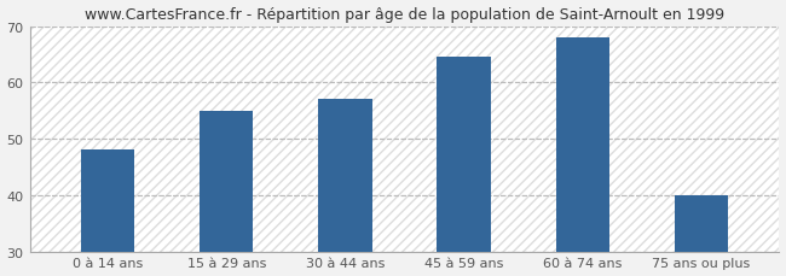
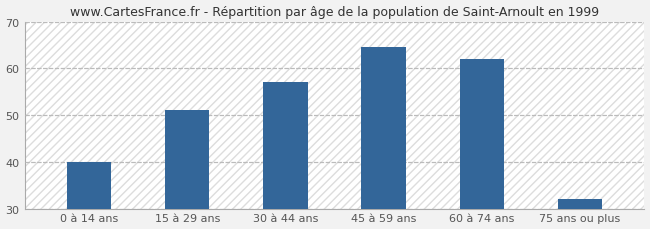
0 à 14 ans: 48.0 -> 40.0
15 à 29 ans: 55.0 -> 51.0
60 à 74 ans: 68.0 -> 62.0
75 ans ou plus: 40.0 -> 32.0
